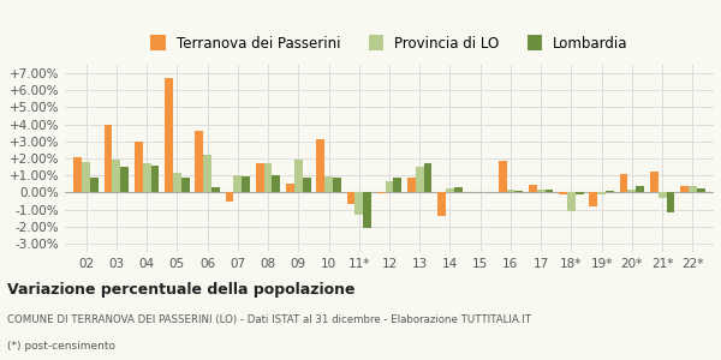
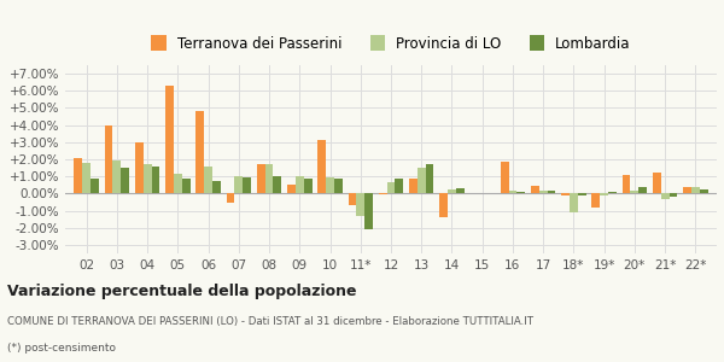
Terranova dei Passerini/05: 6.7% -> 6.3%
Terranova dei Passerini/06: 3.6% -> 4.9%
Provincia di LO/06: 2.2% -> 1.6%
Lombardia/06: 0.3% -> 0.7%
Provincia di LO/09: 1.9% -> 1.0%
Lombardia/21*: -1.2% -> -0.2%
